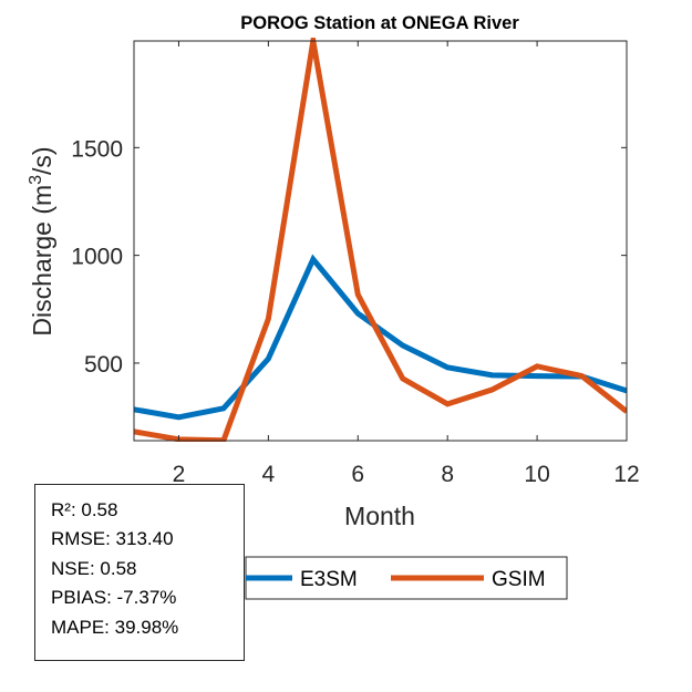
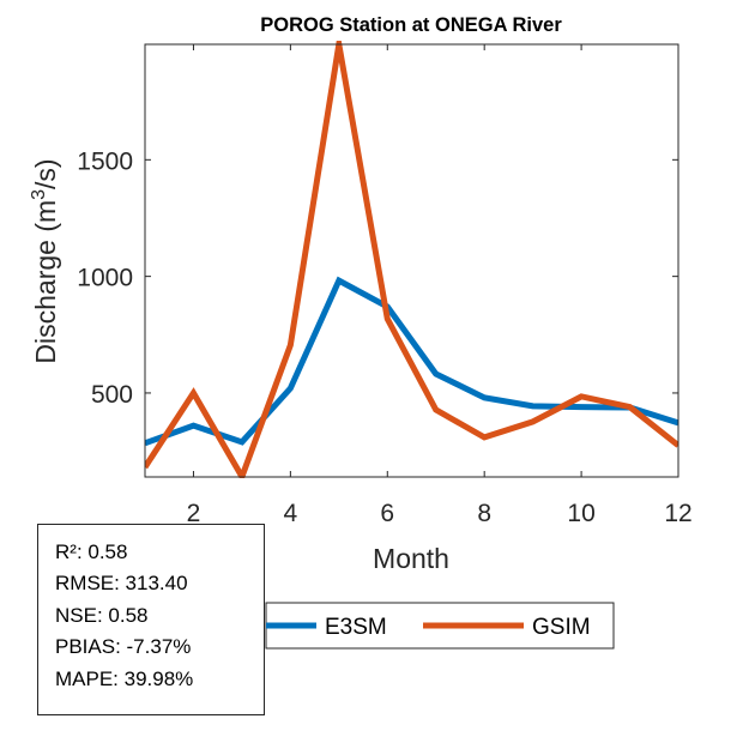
E3SM/2: 250 -> 360
GSIM/2: 150 -> 500
E3SM/6: 730 -> 870
